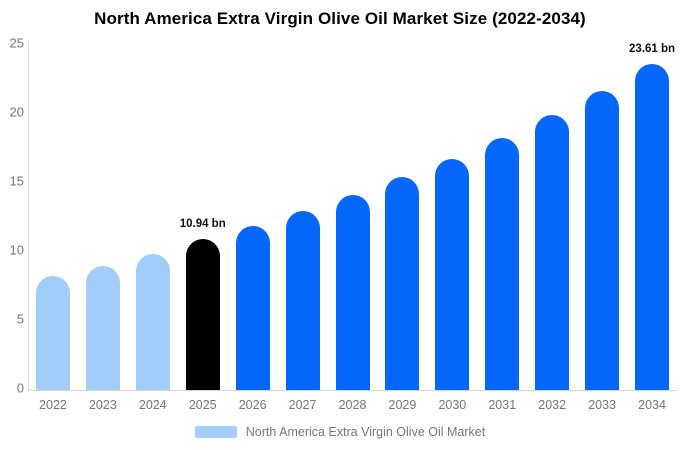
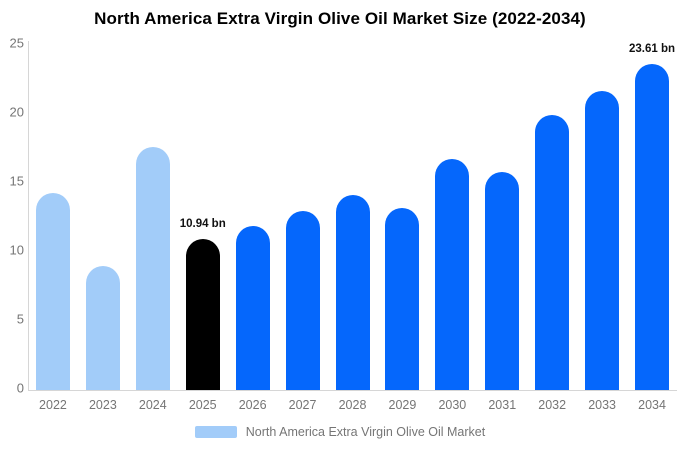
2022: 8.3 -> 14.3
2024: 9.9 -> 17.6
2029: 15.4 -> 13.2
2031: 18.3 -> 15.8
